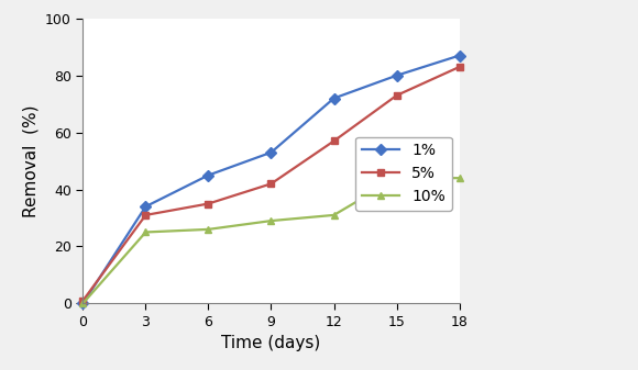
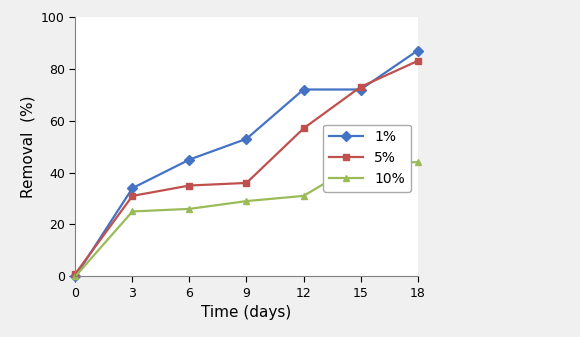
5%/9: 42 -> 36
1%/15: 80 -> 72
